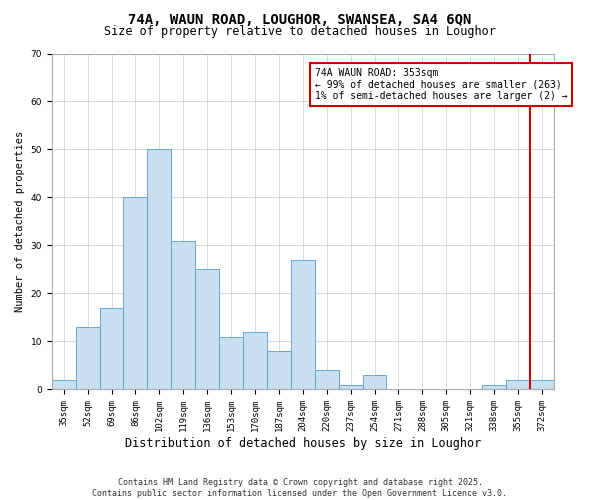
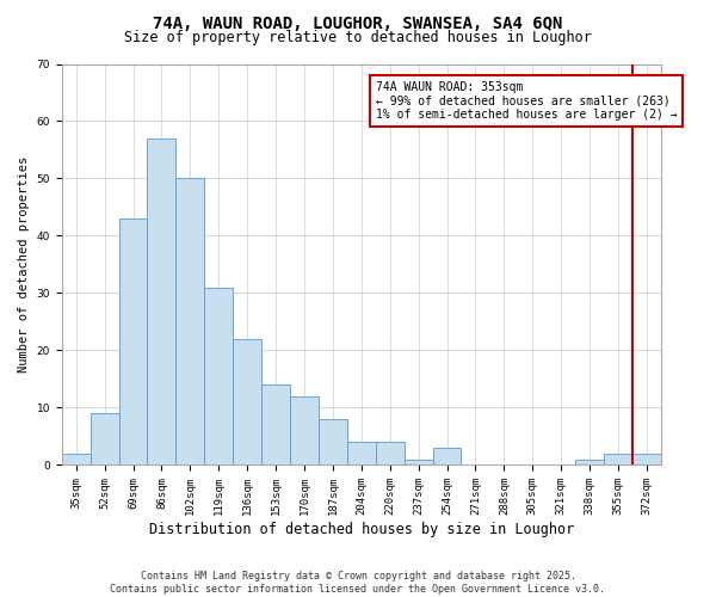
52sqm: 13 -> 9
69sqm: 17 -> 43
86sqm: 40 -> 57
136sqm: 25 -> 22
153sqm: 11 -> 14
204sqm: 27 -> 4
